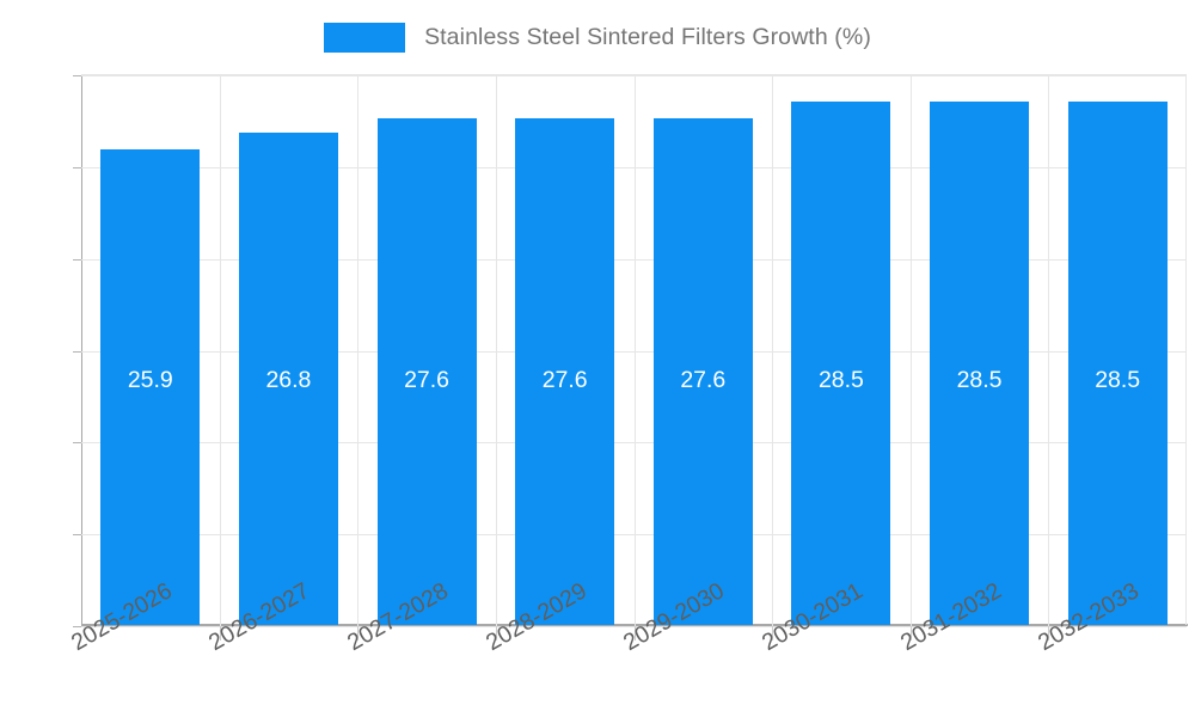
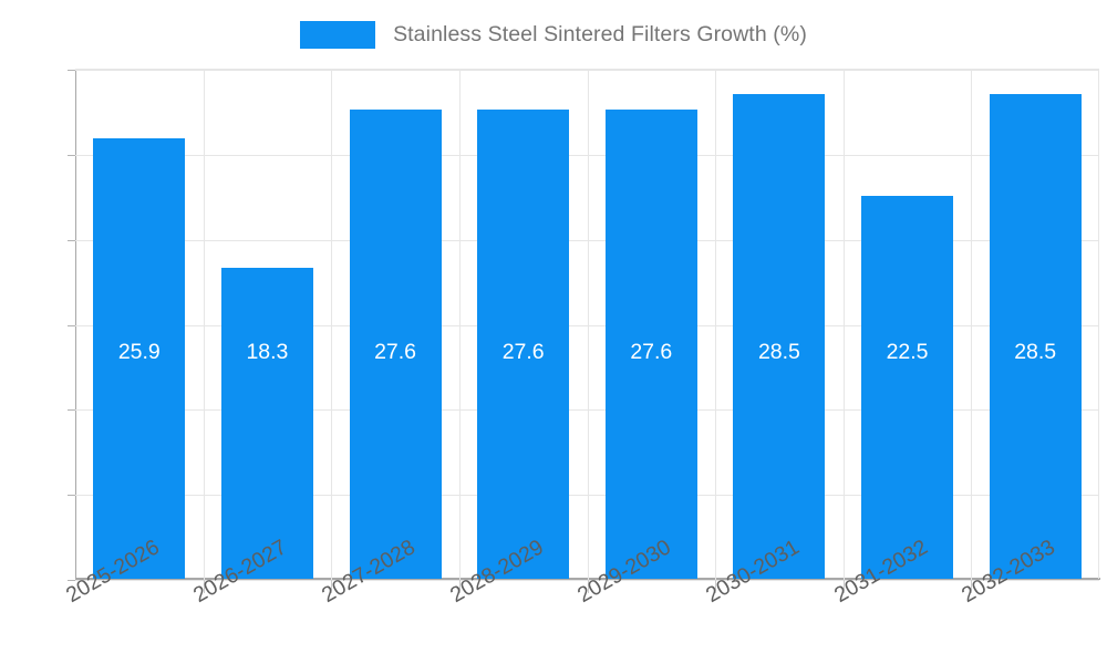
2026-2027: 26.8 -> 18.3
2031-2032: 28.5 -> 22.5
